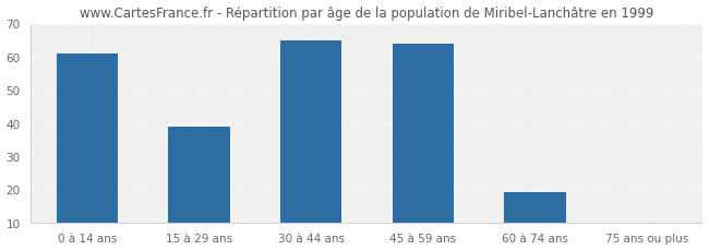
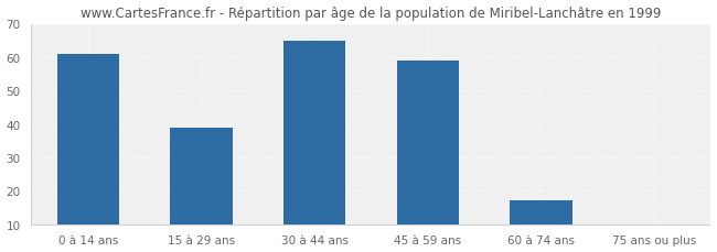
45 à 59 ans: 64 -> 59
60 à 74 ans: 19 -> 17
